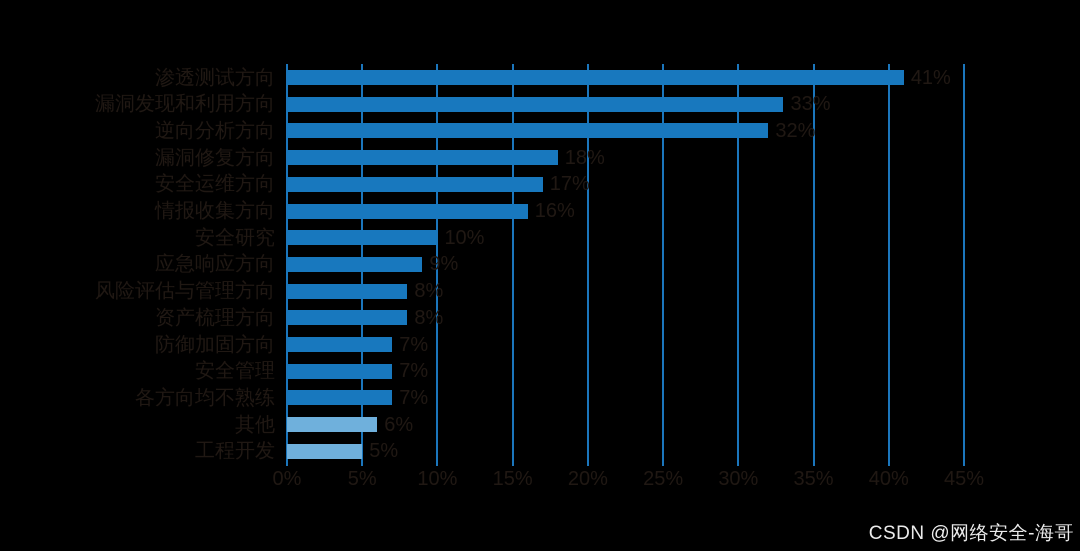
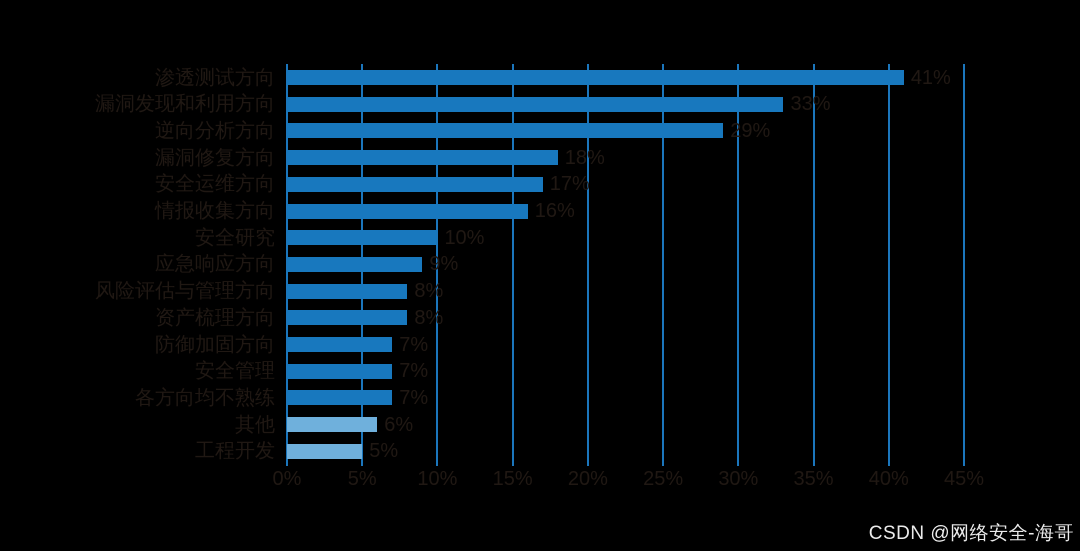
逆向分析方向: 32% -> 29%
